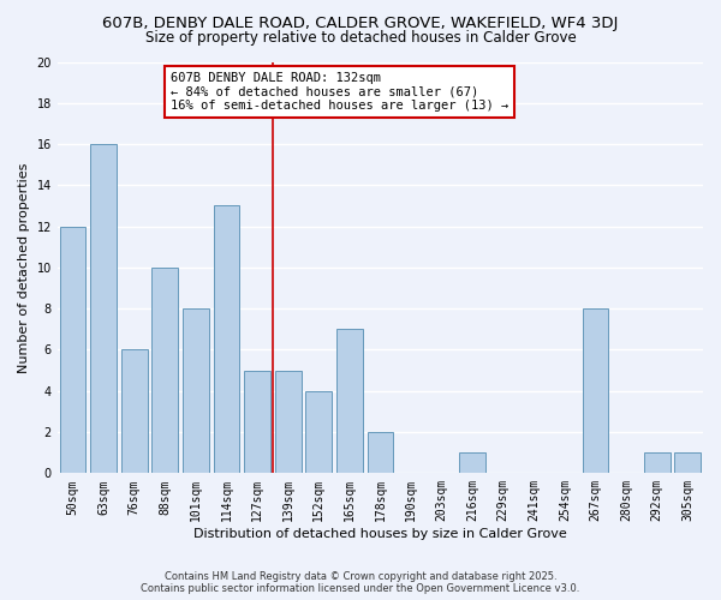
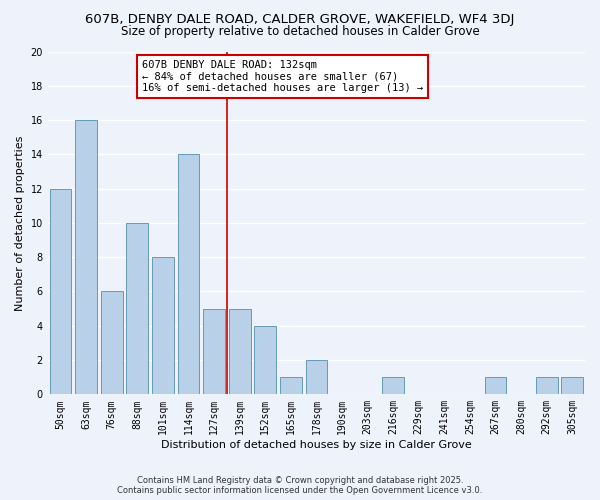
114sqm: 13 -> 14
165sqm: 7 -> 1
267sqm: 8 -> 1
